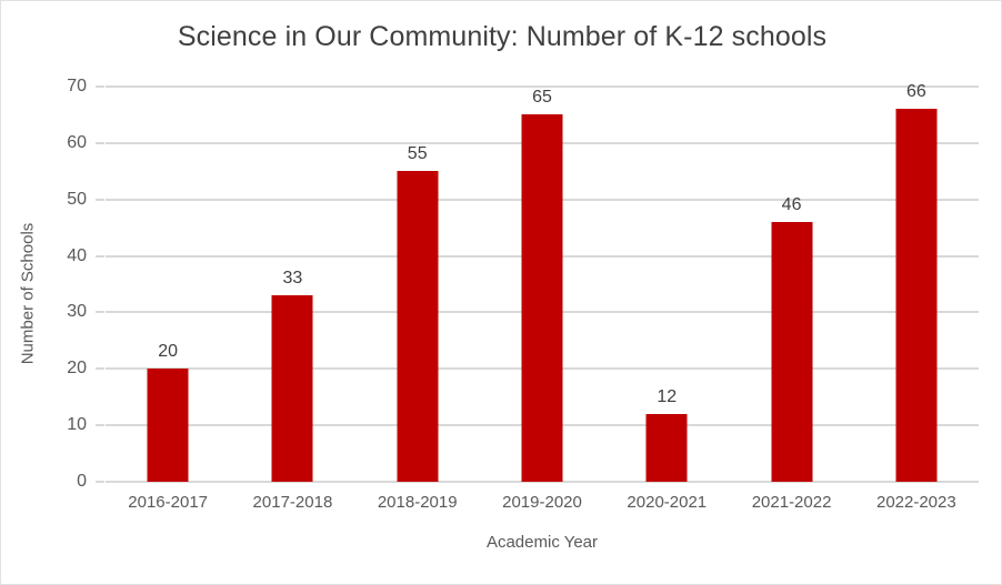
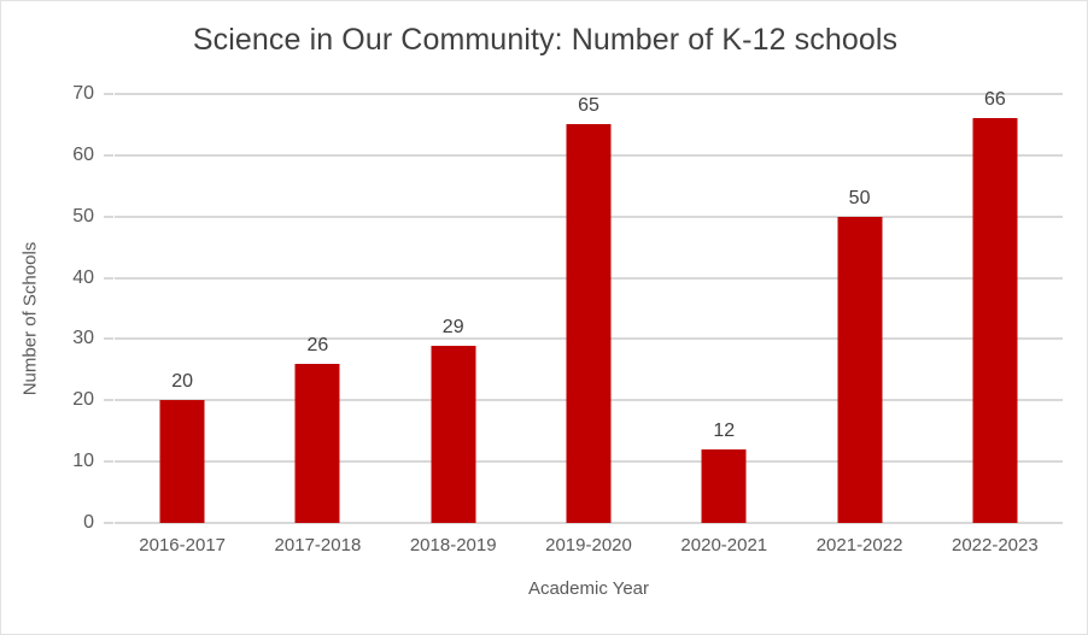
2017-2018: 33 -> 26
2018-2019: 55 -> 29
2021-2022: 46 -> 50
